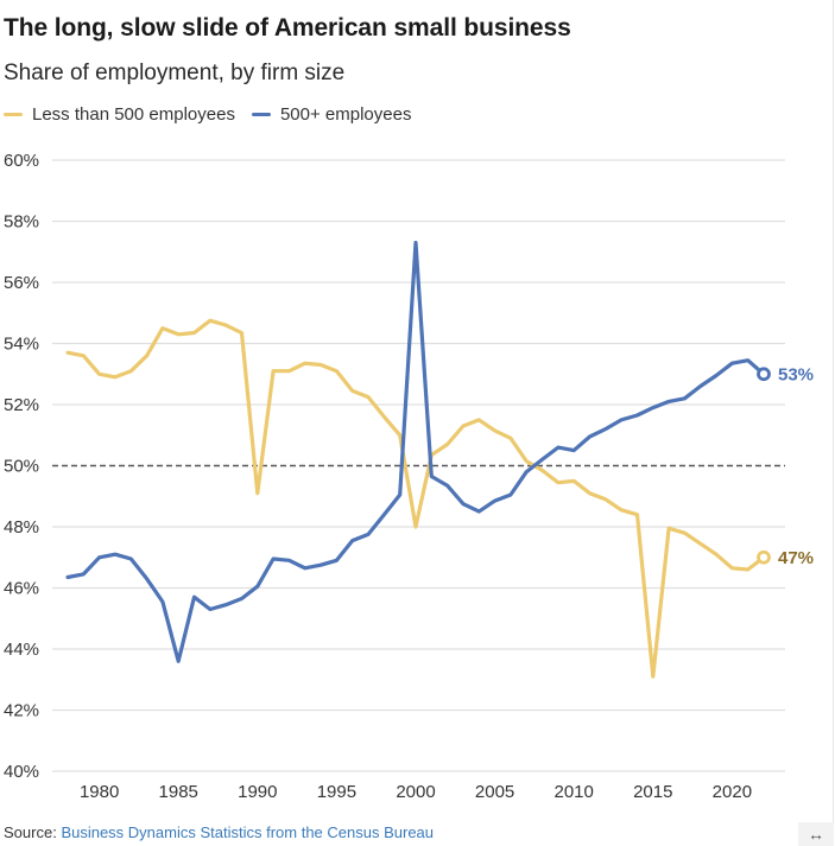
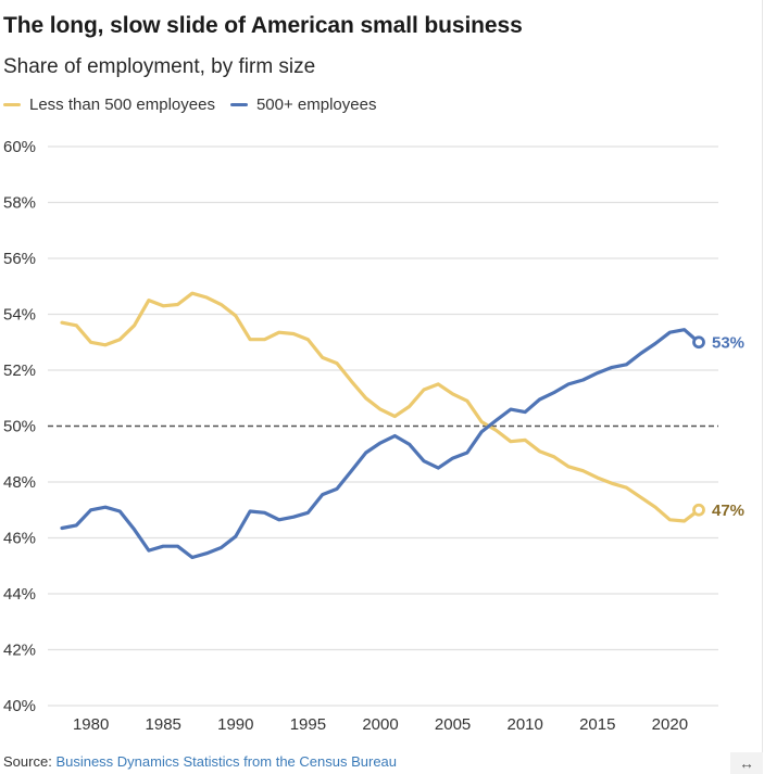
500+ employees/1985: 43.6% -> 45.7%
Less than 500 employees/1990: 49.1% -> 54.0%
Less than 500 employees/2000: 48.0% -> 50.6%
500+ employees/2000: 57.3% -> 49.4%
Less than 500 employees/2015: 43.1% -> 48.1%
